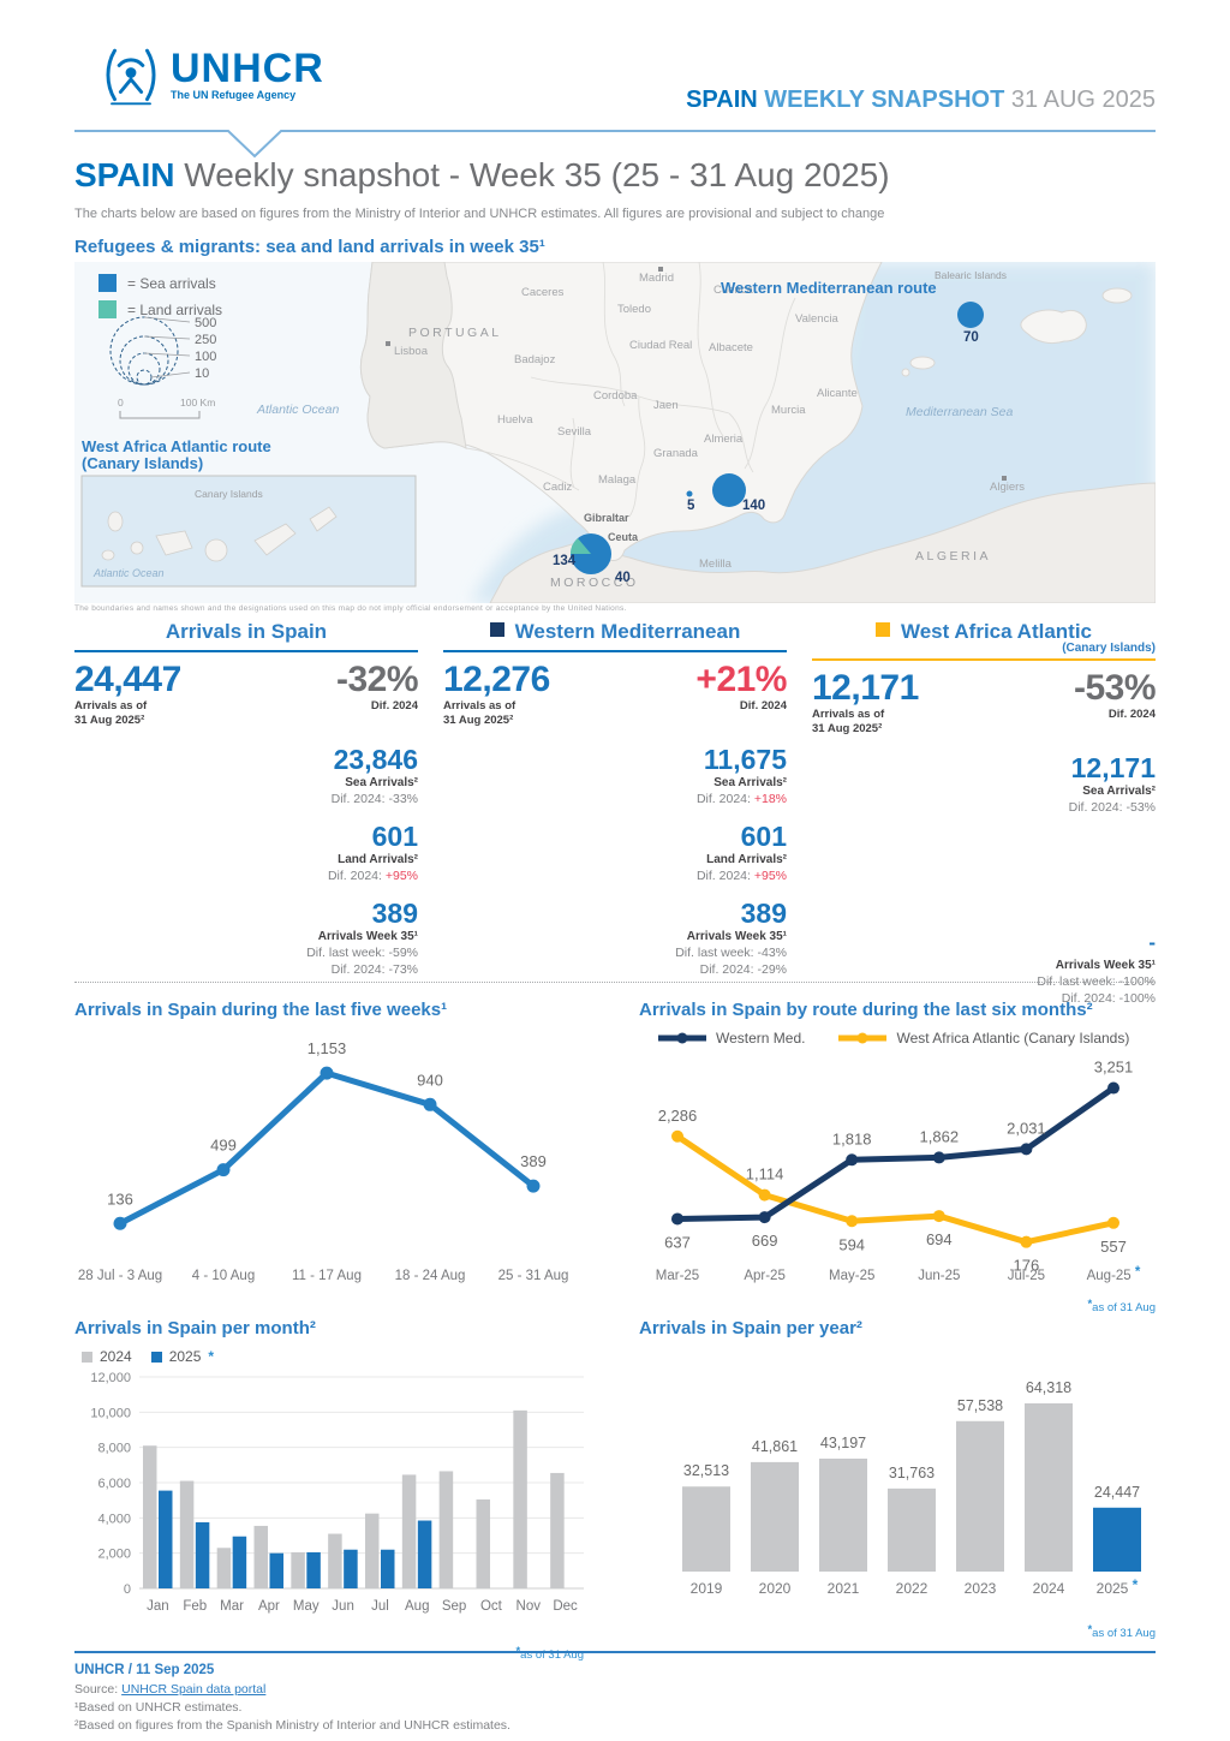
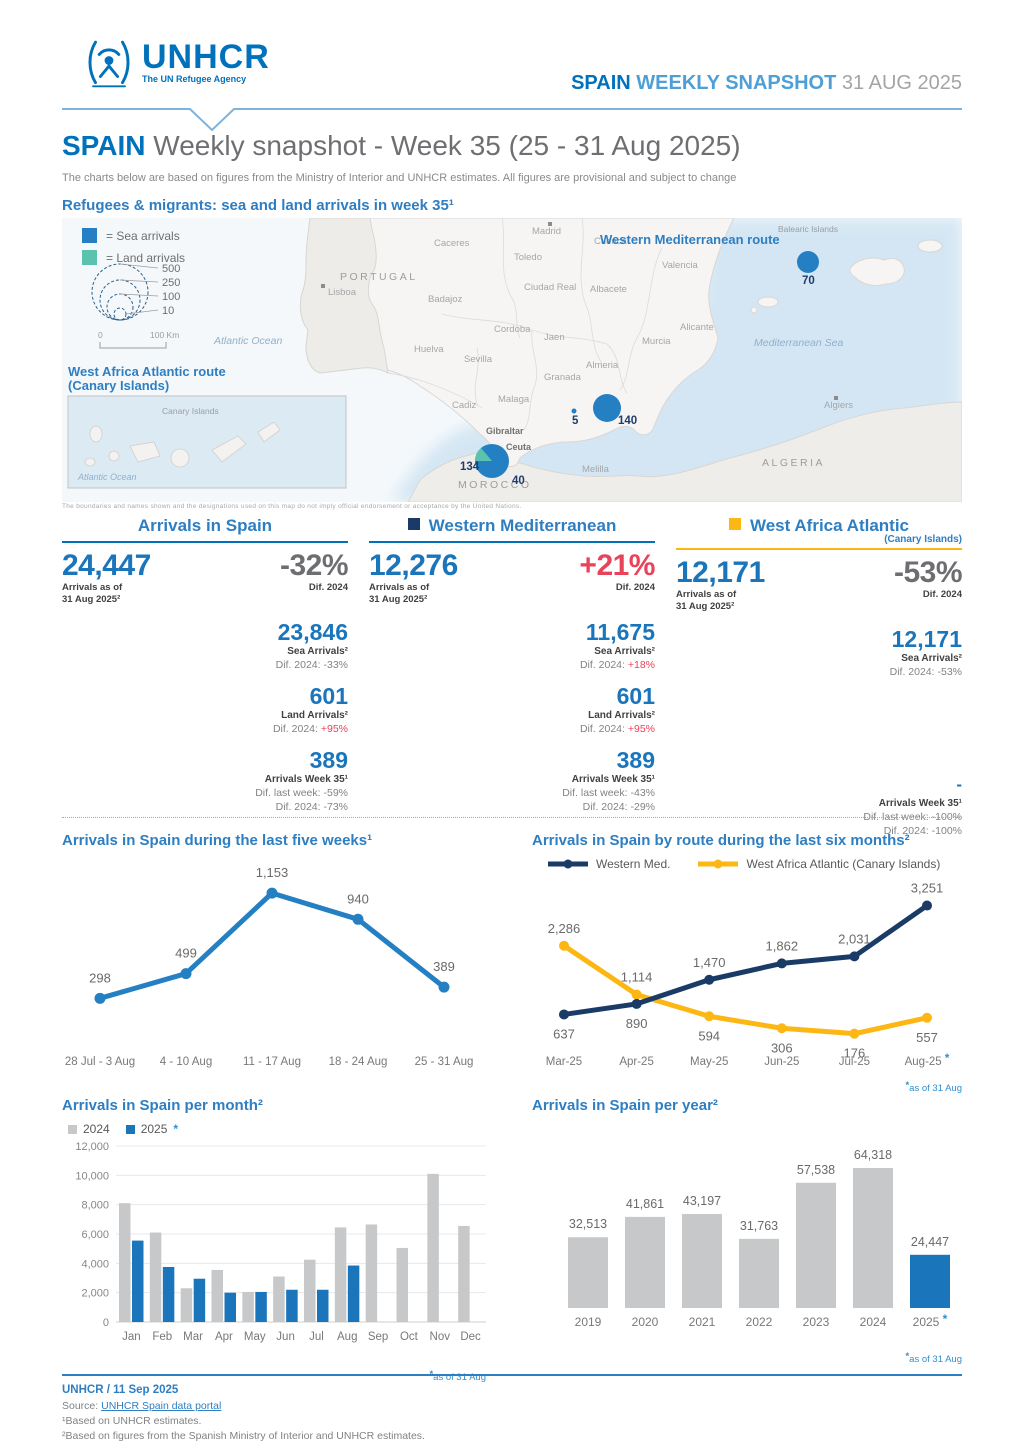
Arrivals in Spain during the last five weeks¹/28 Jul - 3 Aug: 136 -> 298
Arrivals in Spain by route during the last six months²/Western Med./Apr-25: 669 -> 890
Arrivals in Spain by route during the last six months²/Western Med./May-25: 1,818 -> 1,470
Arrivals in Spain by route during the last six months²/West Africa Atlantic (Canary Islands)/Jun-25: 694 -> 306
